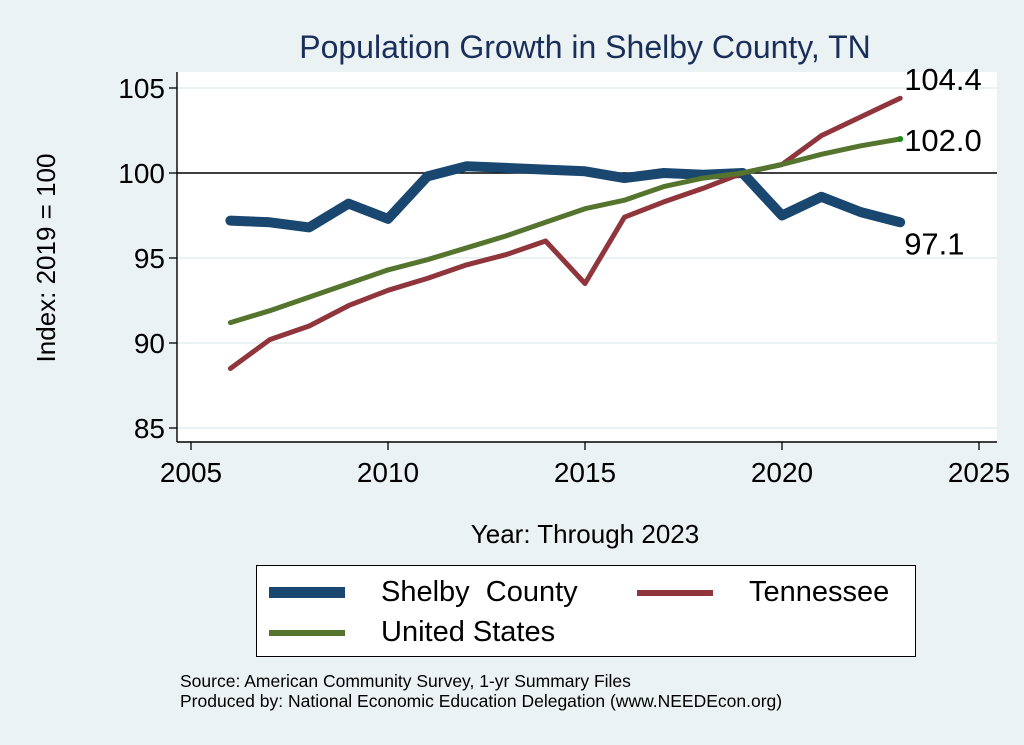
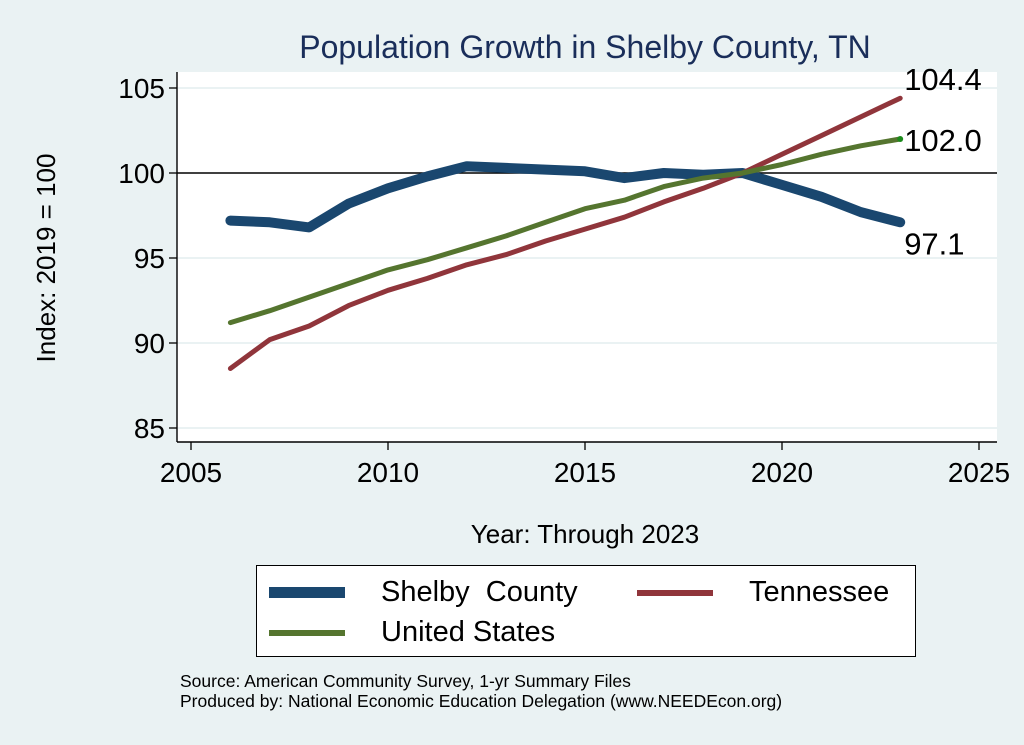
Shelby County/2010: 97.3 -> 99.1
Tennessee/2015: 93.5 -> 96.7
Shelby County/2020: 97.5 -> 99.3
Tennessee/2020: 100.5 -> 101.1
